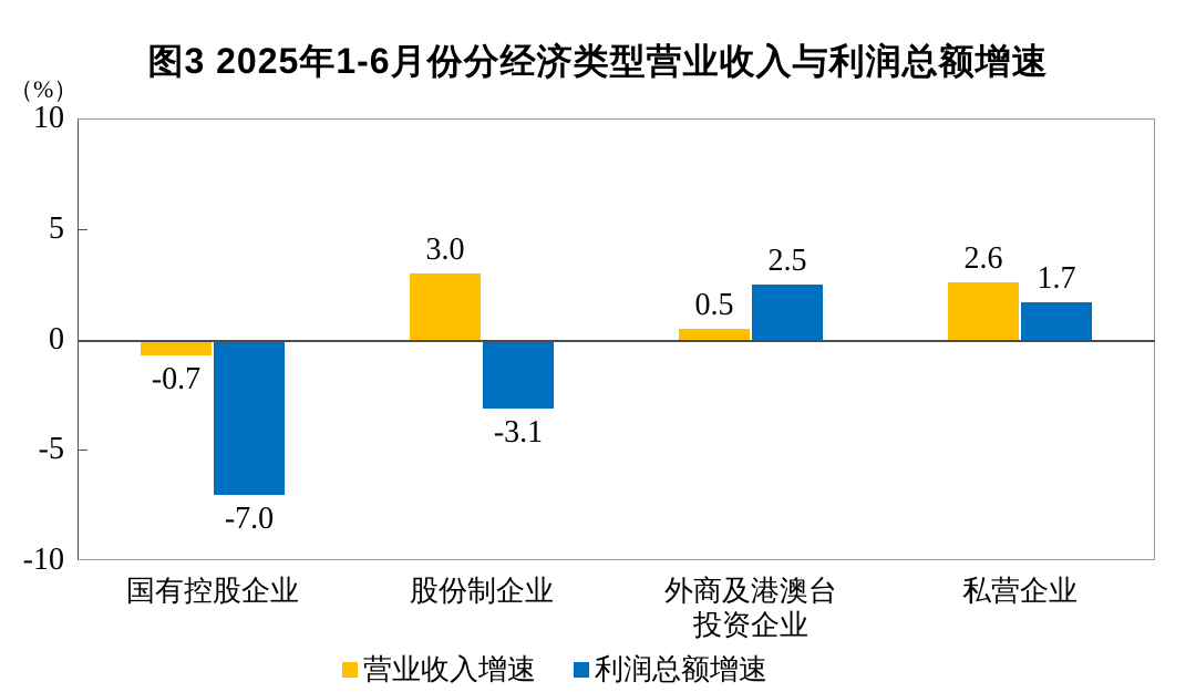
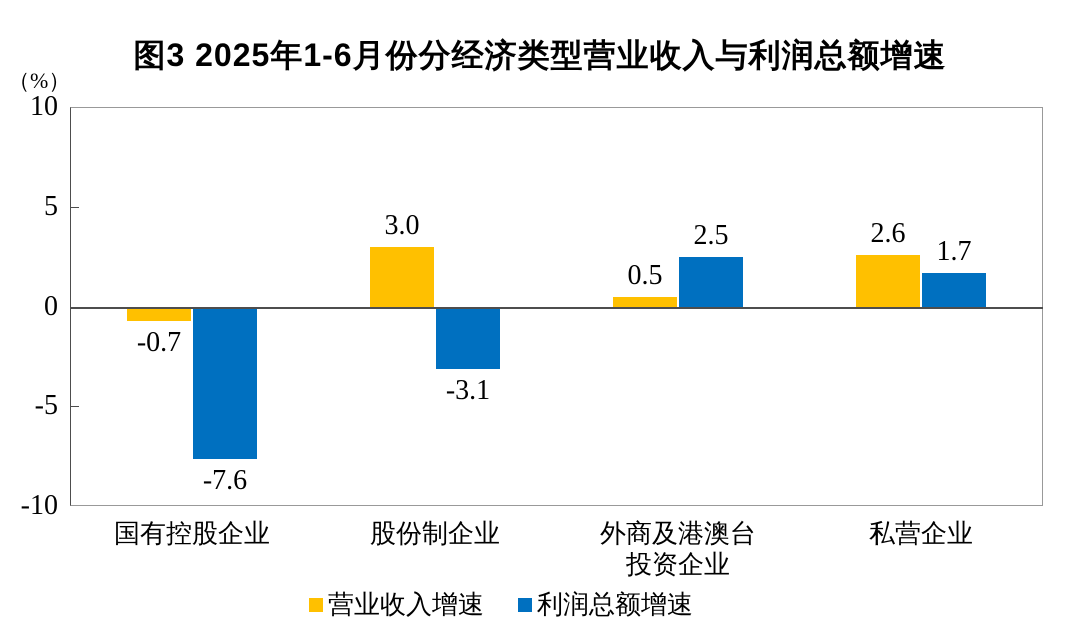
利润总额增速/国有控股企业: -7.0 -> -7.6
